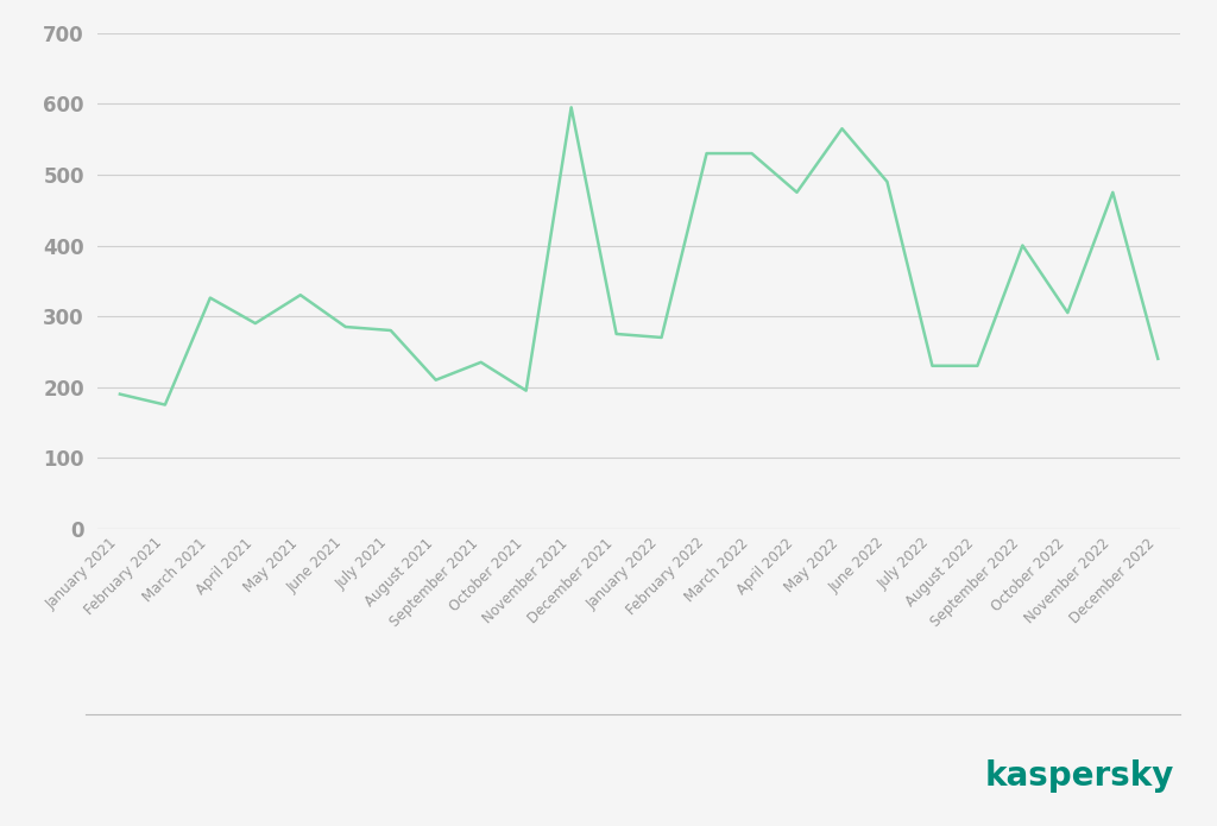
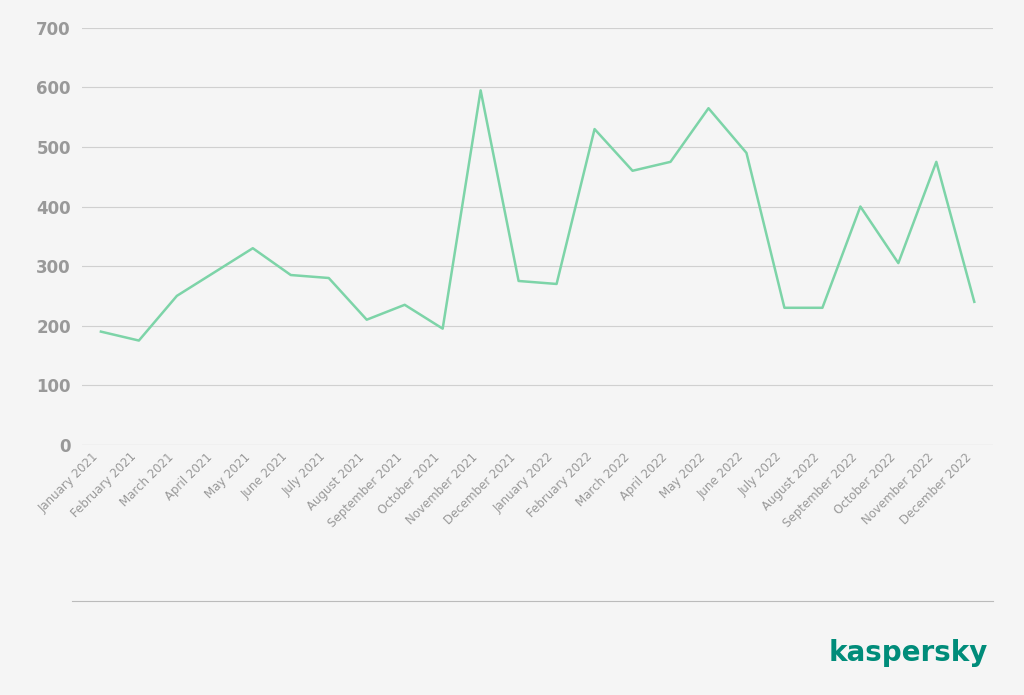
March 2021: 326 -> 250
March 2022: 530 -> 460
